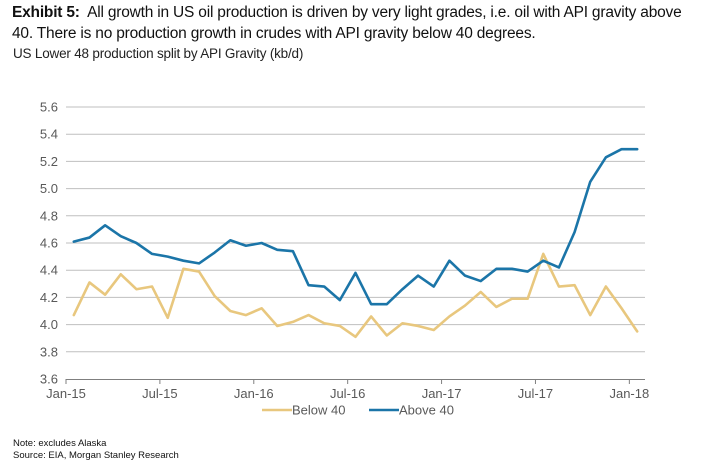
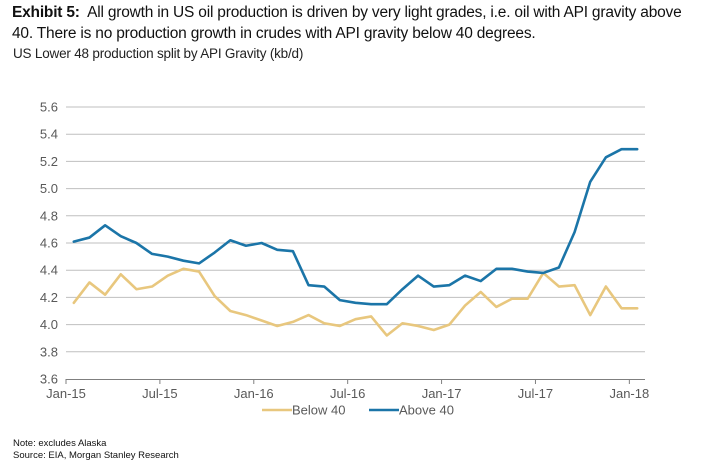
Below 40/Jan-15: 4.07 -> 4.16
Below 40/Jul-15: 4.05 -> 4.36
Below 40/Jan-16: 4.12 -> 4.03
Below 40/Jul-16: 3.91 -> 4.04
Above 40/Jul-16: 4.38 -> 4.16
Below 40/Jan-17: 4.06 -> 4.00
Above 40/Jan-17: 4.47 -> 4.29
Below 40/Jul-17: 4.52 -> 4.38
Above 40/Jul-17: 4.47 -> 4.38
Below 40/Jan-18: 3.95 -> 4.12
